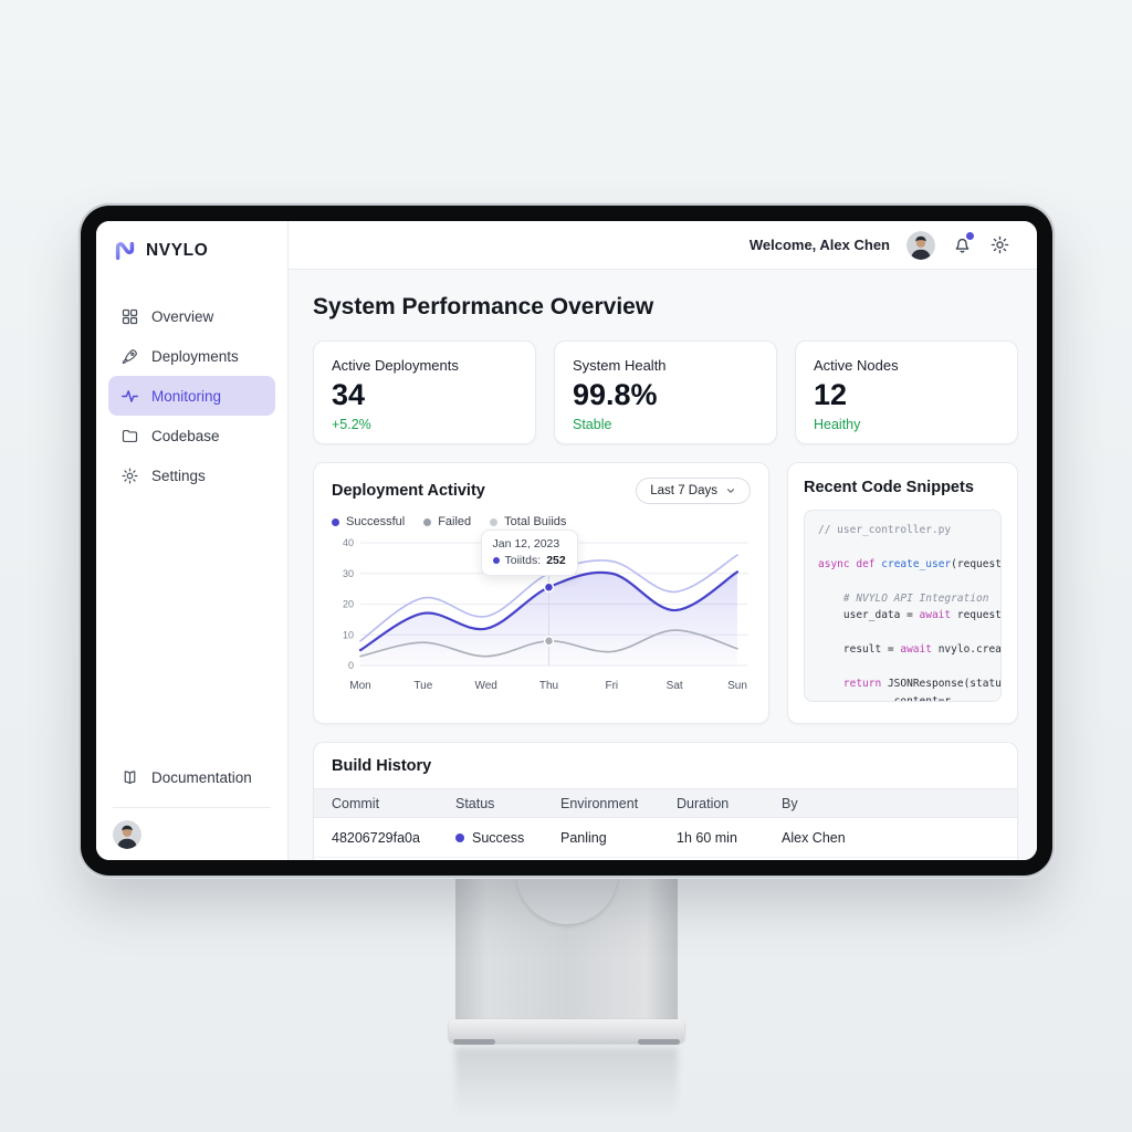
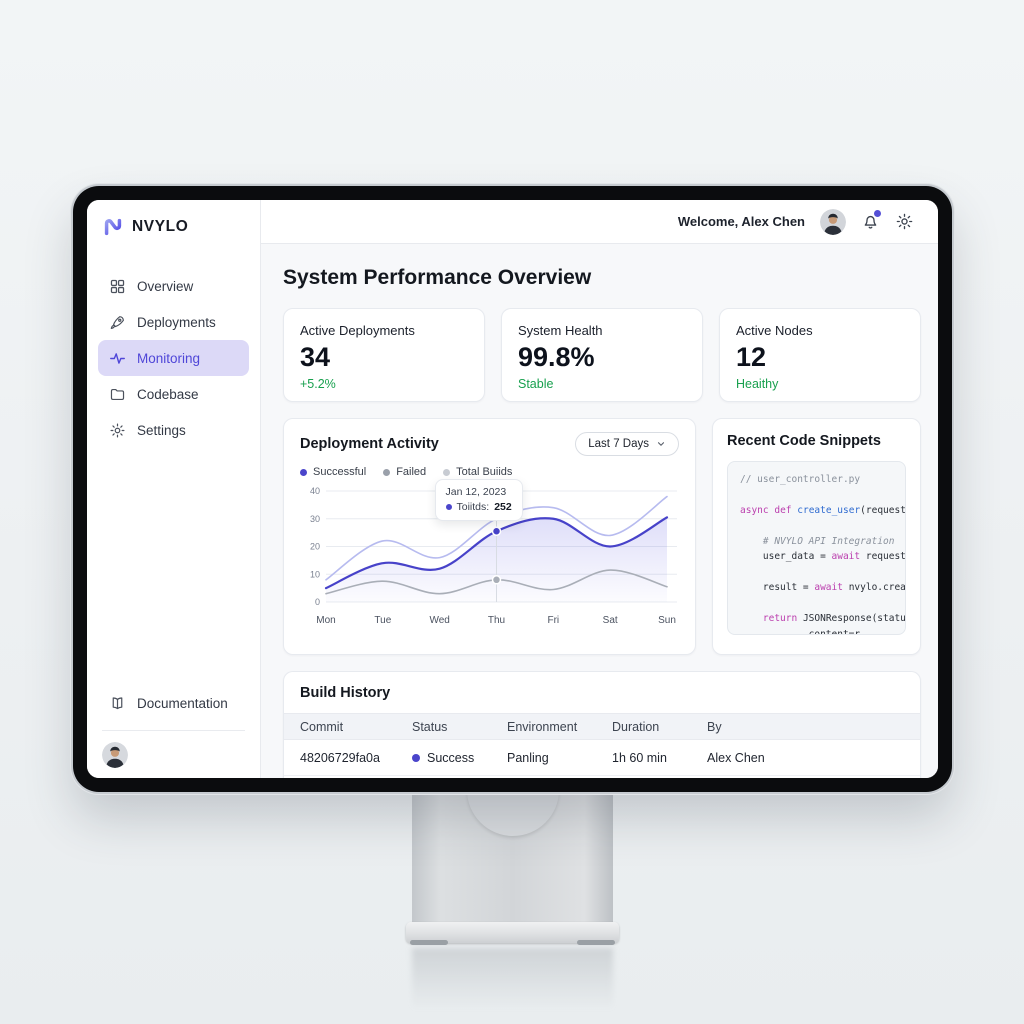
Successful/Tue: 17 -> 14
Successful/Sat: 18 -> 20
Total Buiids/Sun: 36 -> 38
